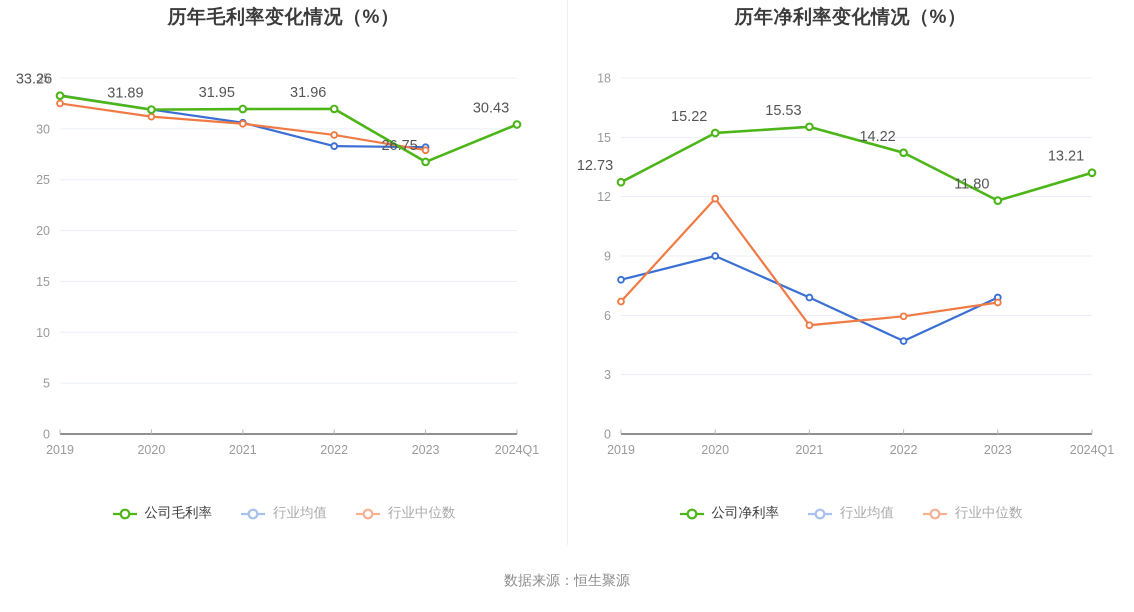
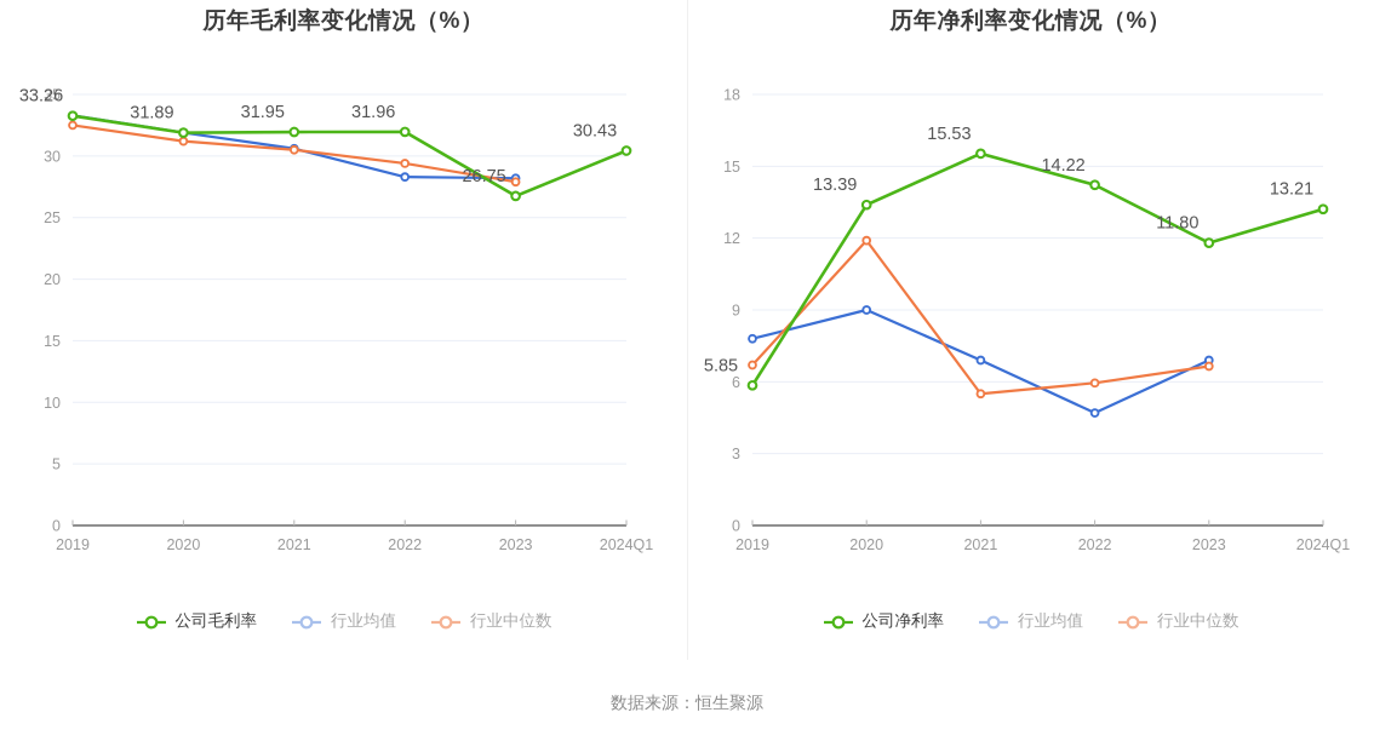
历年净利率变化情况（%）/公司净利率/2019: 12.73 -> 5.85
历年净利率变化情况（%）/公司净利率/2020: 15.22 -> 13.39
